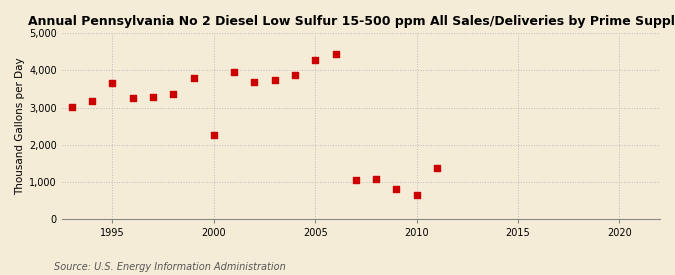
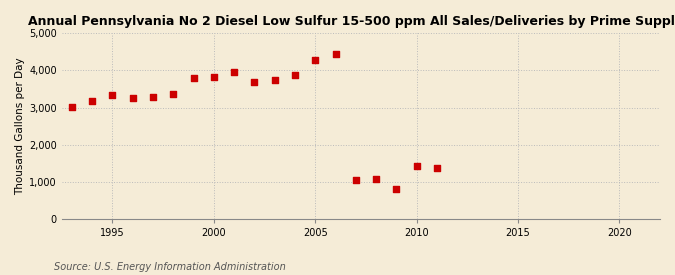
1995: 3,650 -> 3,330
2000: 2,250 -> 3,820
2010: 650 -> 1,420
